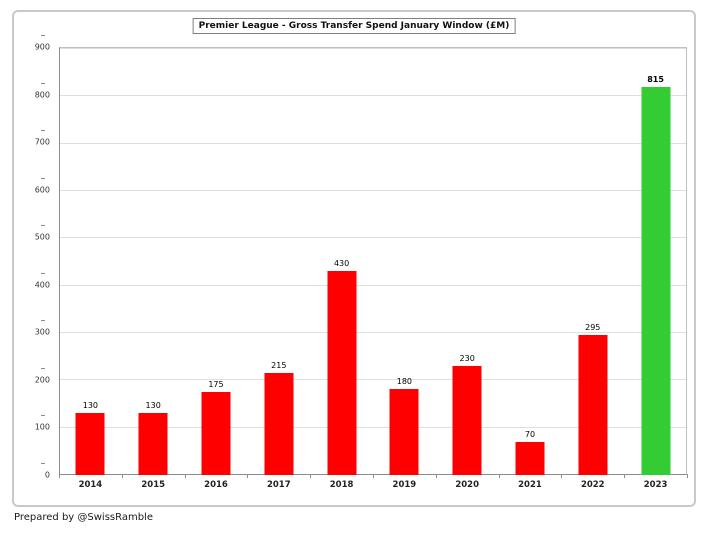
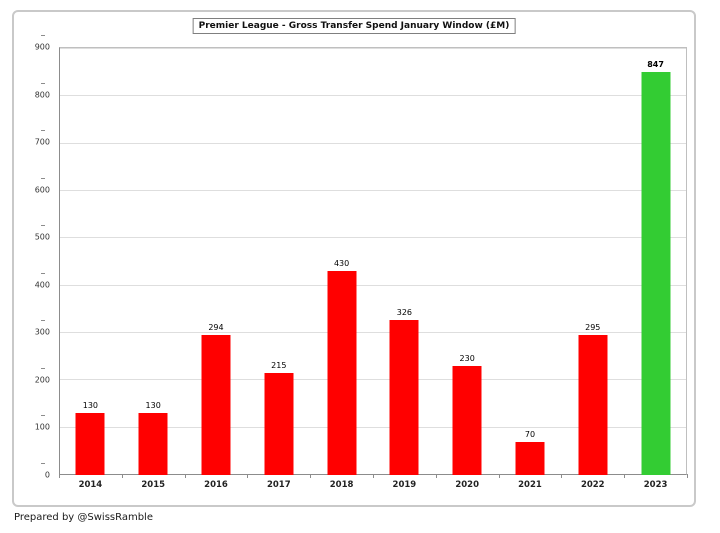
2016: 175 -> 294
2019: 180 -> 326
2023: 815 -> 847
